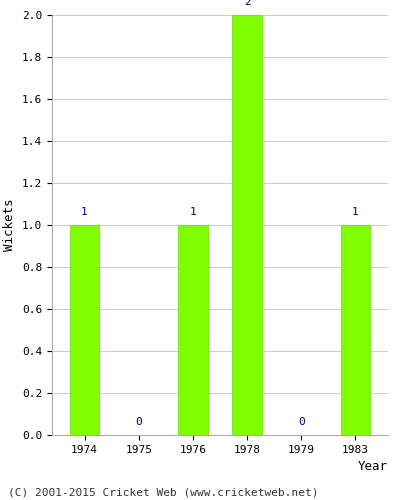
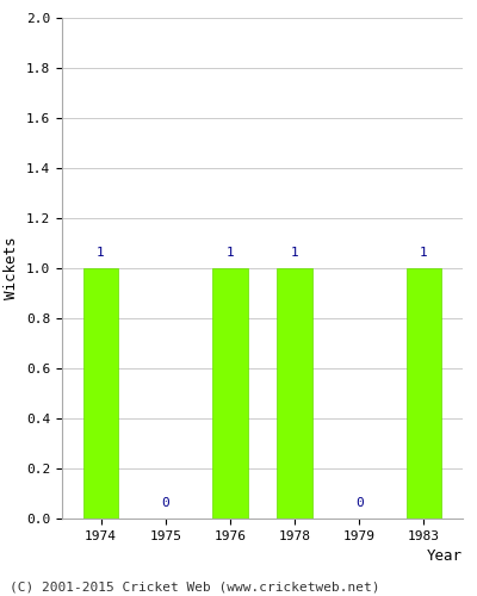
1978: 2 -> 1
